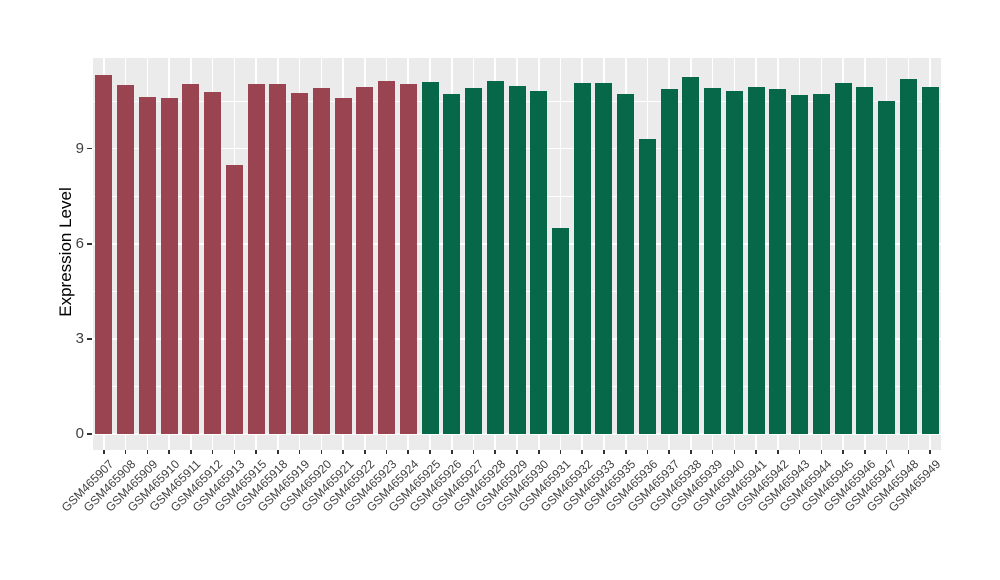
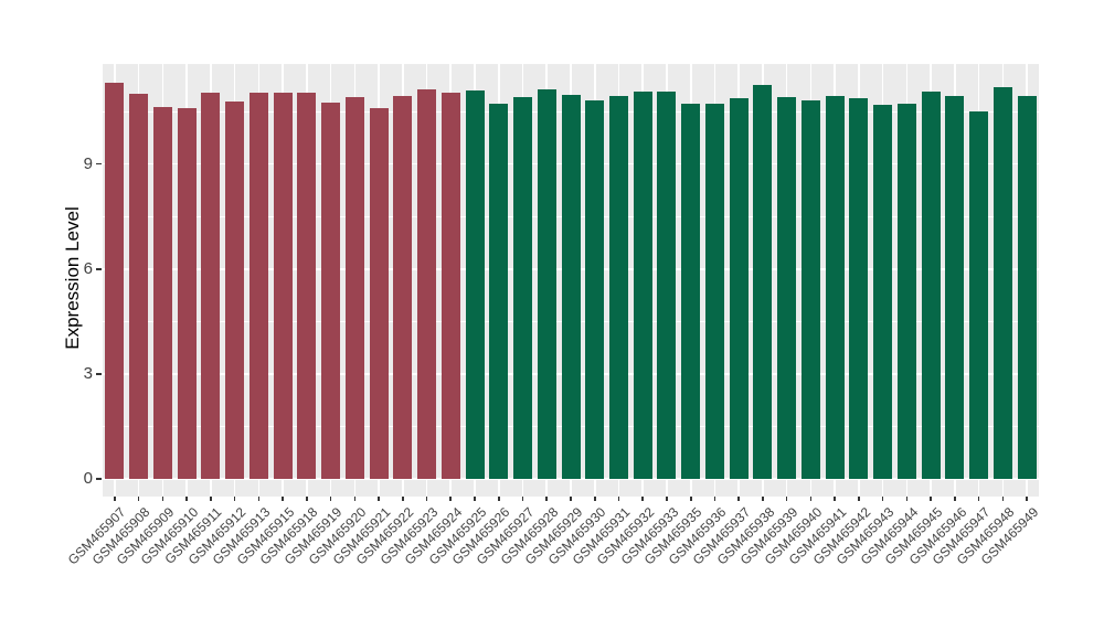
GSM465913: 8.5 -> 11.1
GSM465931: 6.5 -> 11.0
GSM465936: 9.3 -> 10.7
